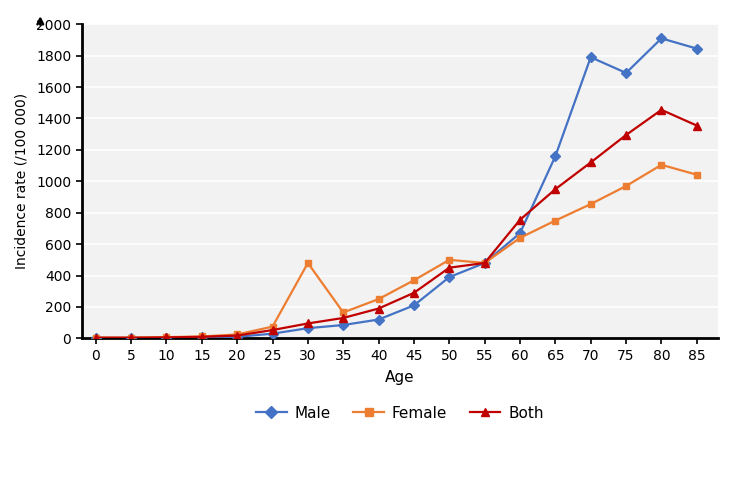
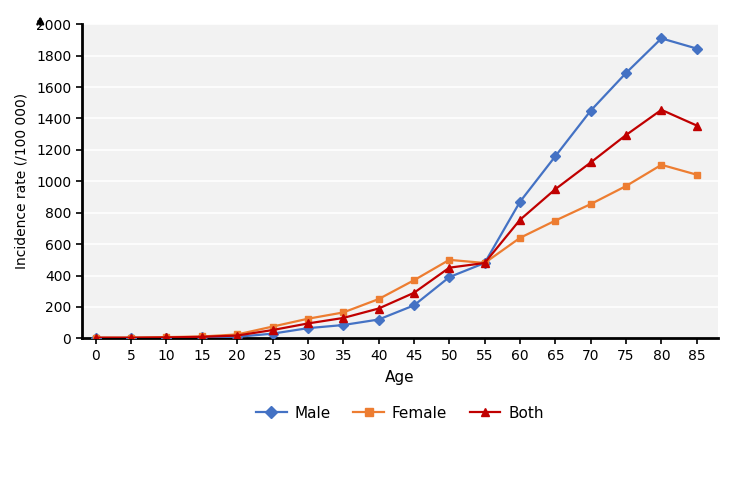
Female/30: 480 -> 120
Male/60: 670 -> 870
Male/70: 1790 -> 1450
